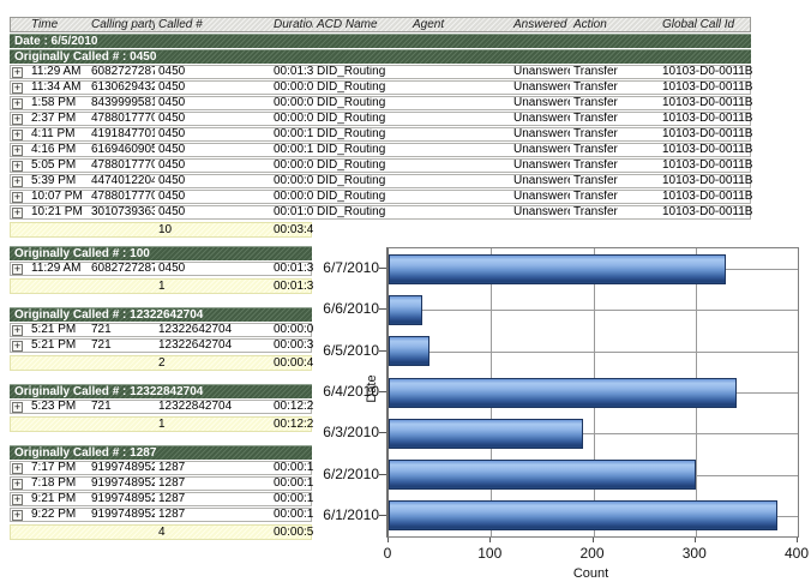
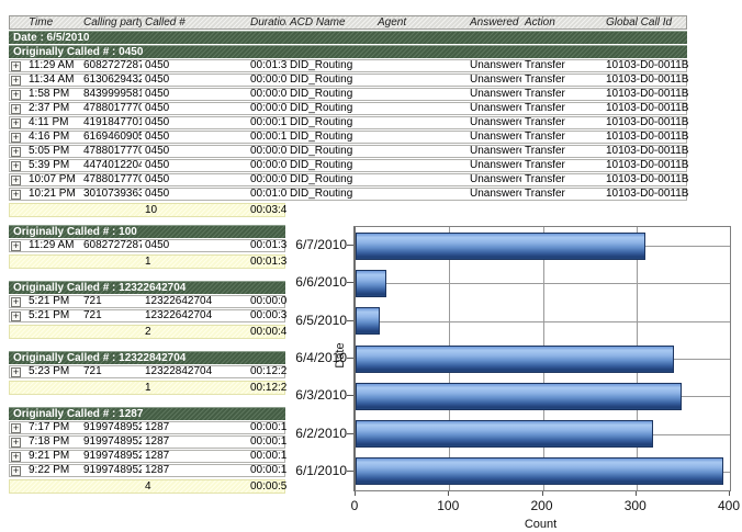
6/7/2010: 330 -> 310
6/5/2010: 40 -> 30
6/3/2010: 190 -> 350
6/2/2010: 300 -> 320
6/1/2010: 380 -> 390
